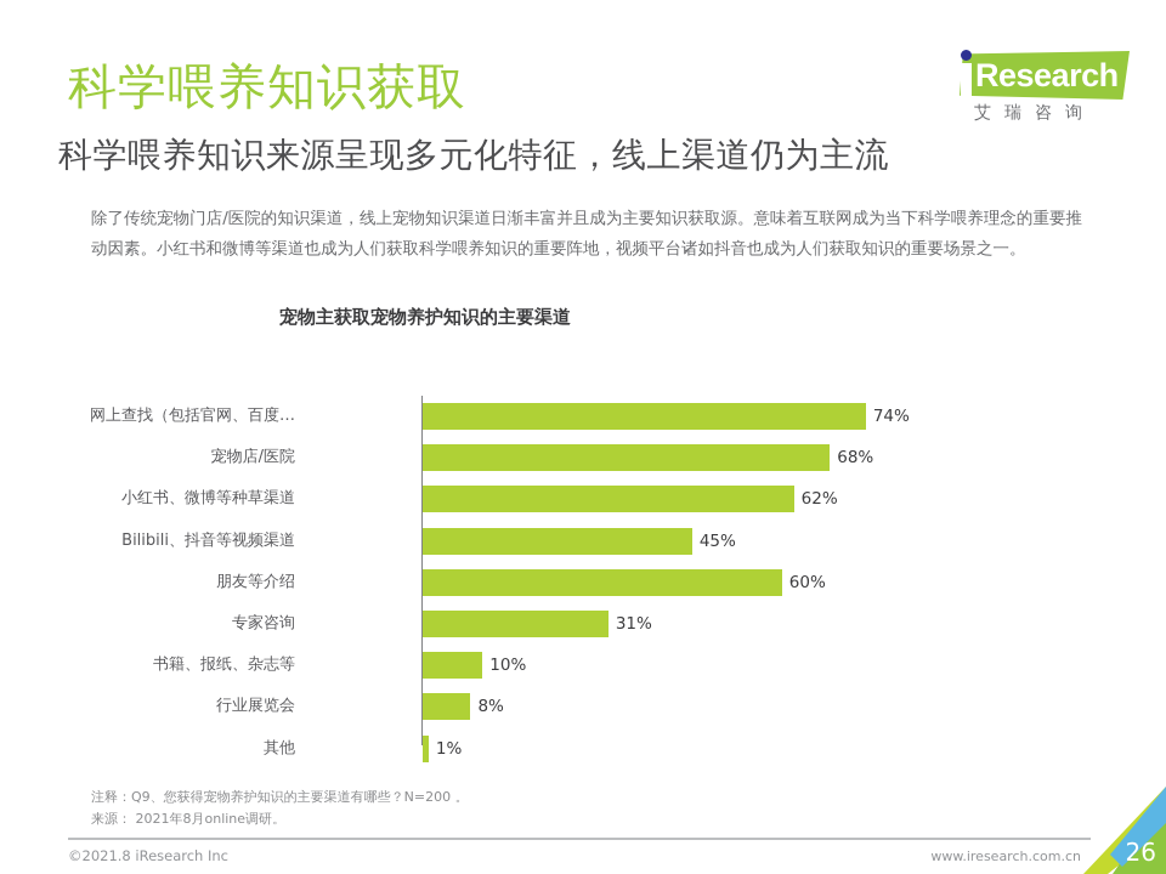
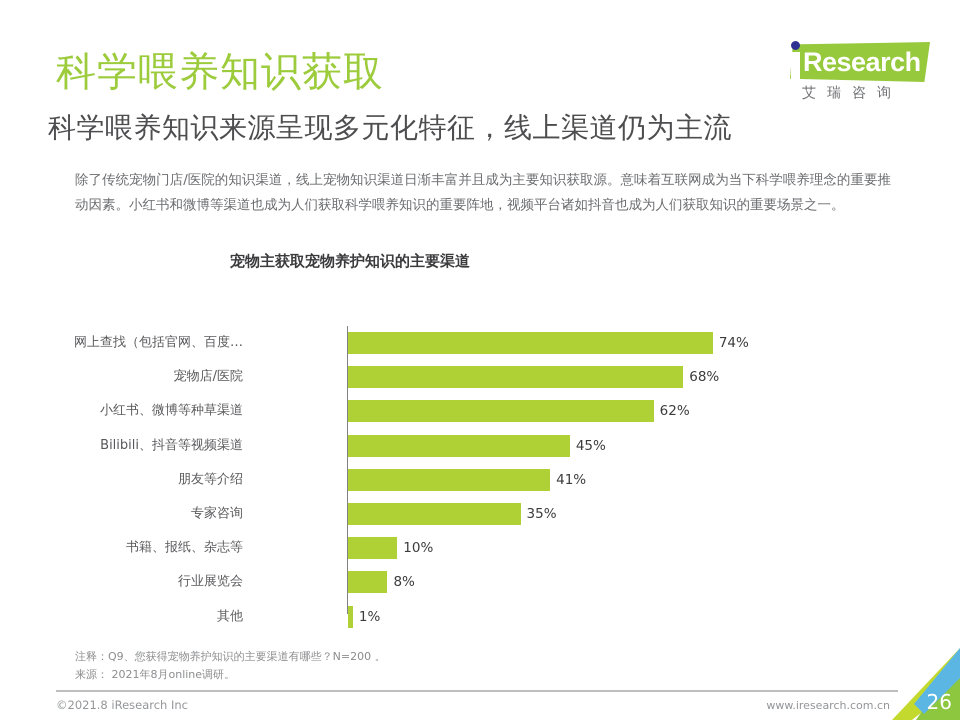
朋友等介绍: 60% -> 41%
专家咨询: 31% -> 35%
